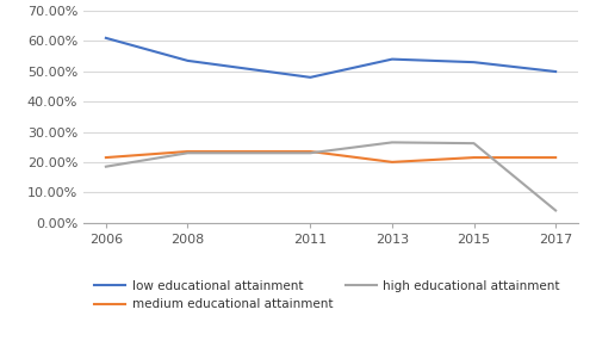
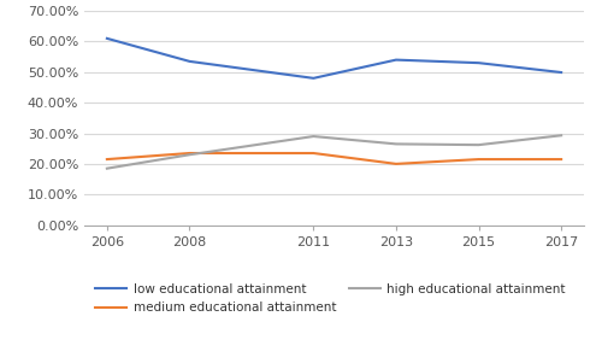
high educational attainment/2011: 23.0% -> 29.0%
high educational attainment/2017: 4.0% -> 29.3%
